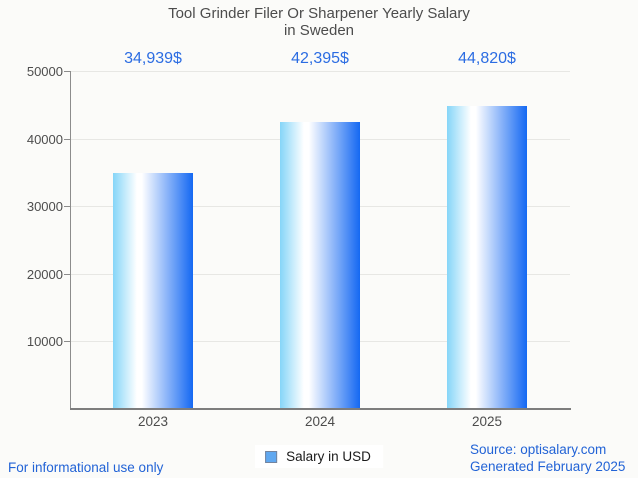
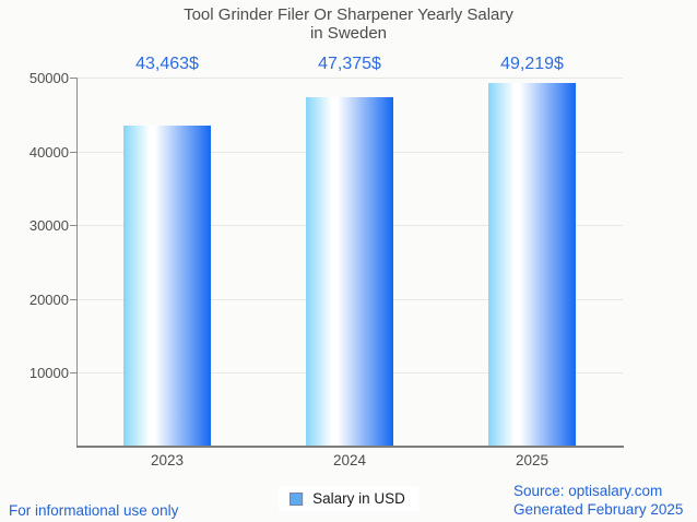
2023: 34,939 -> 43,463
2024: 42,395 -> 47,375
2025: 44,820 -> 49,219
